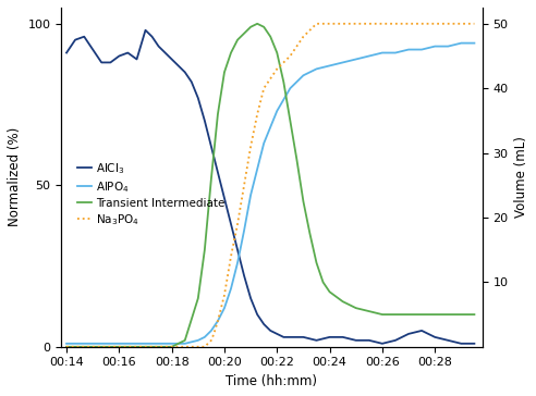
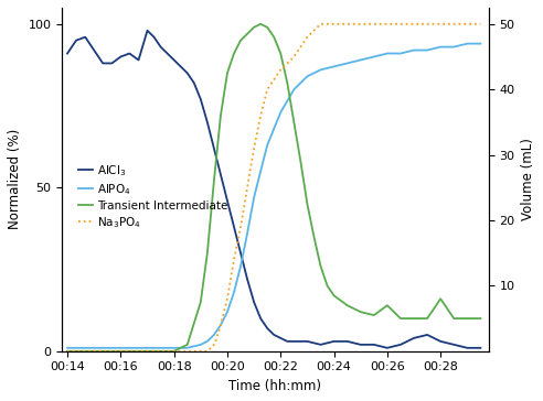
Transient Intermediate/00:26: 10 -> 14
Transient Intermediate/00:28: 10 -> 16
